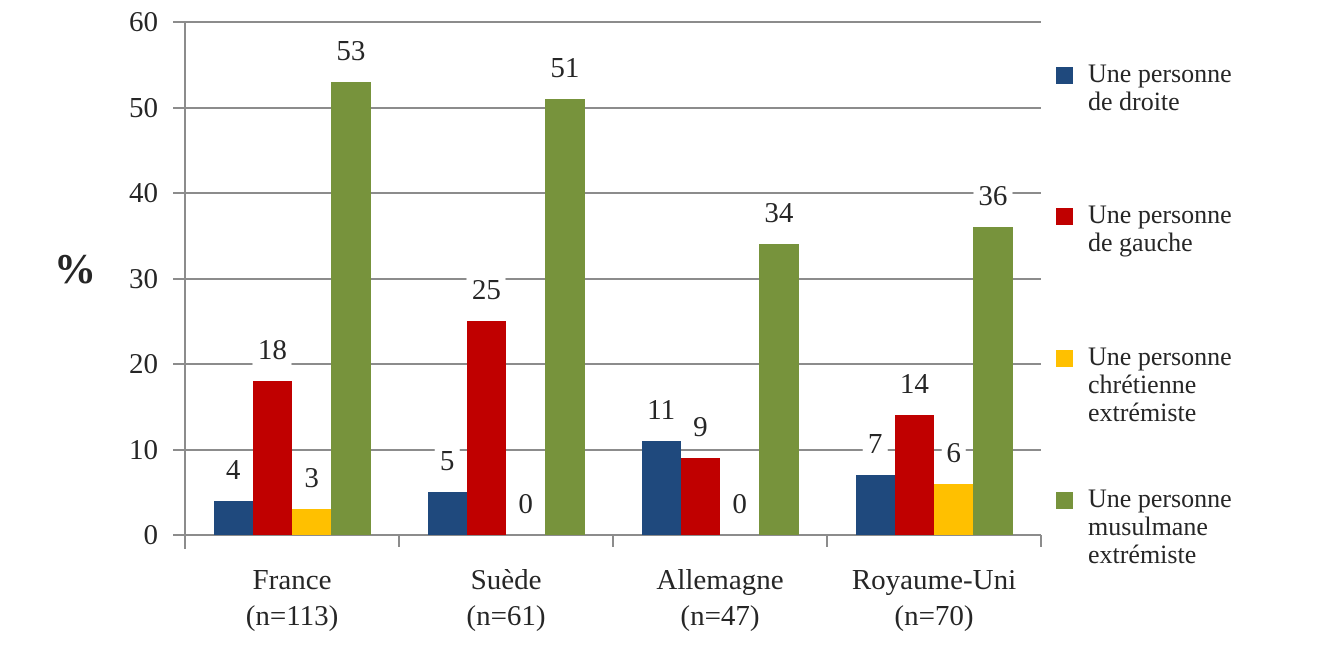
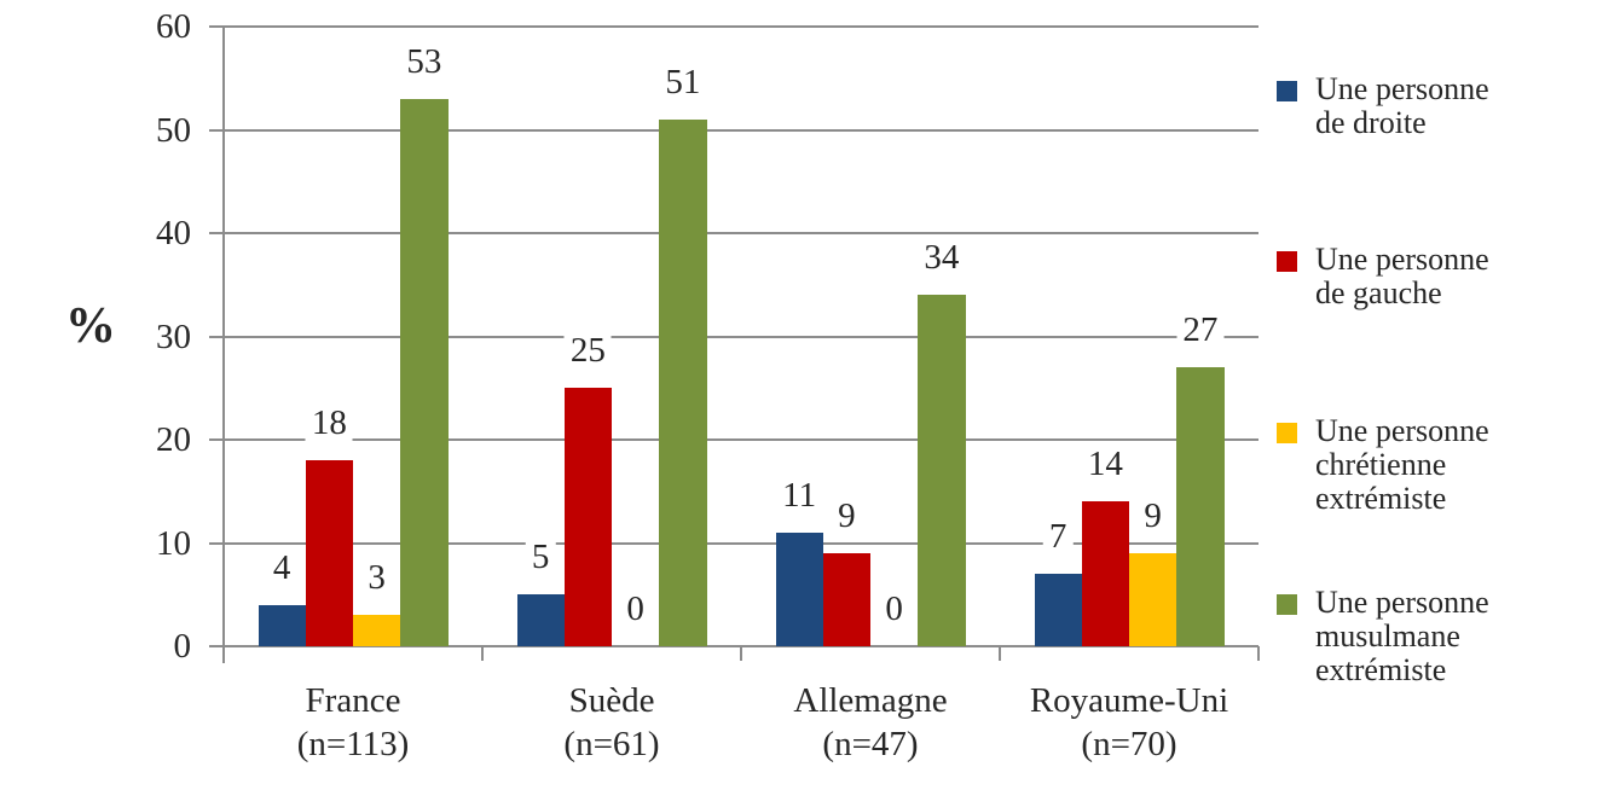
Une personne chrétienne extrémiste/Royaume-Uni: 6 -> 9
Une personne musulmane extrémiste/Royaume-Uni: 36 -> 27
